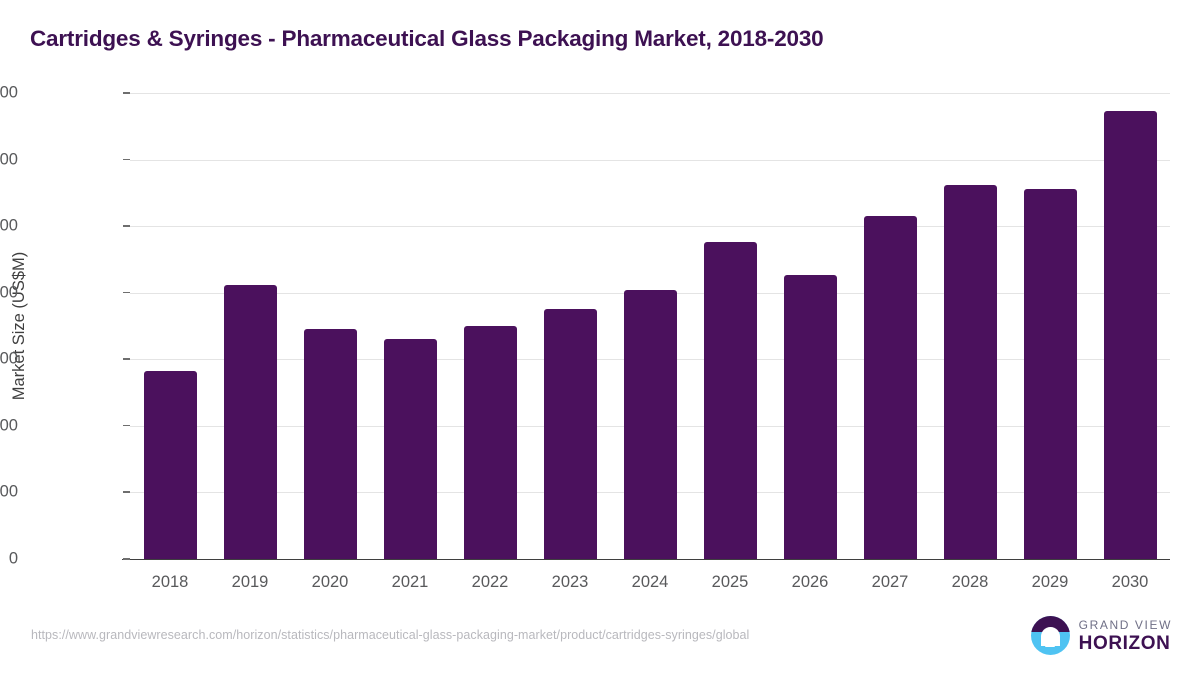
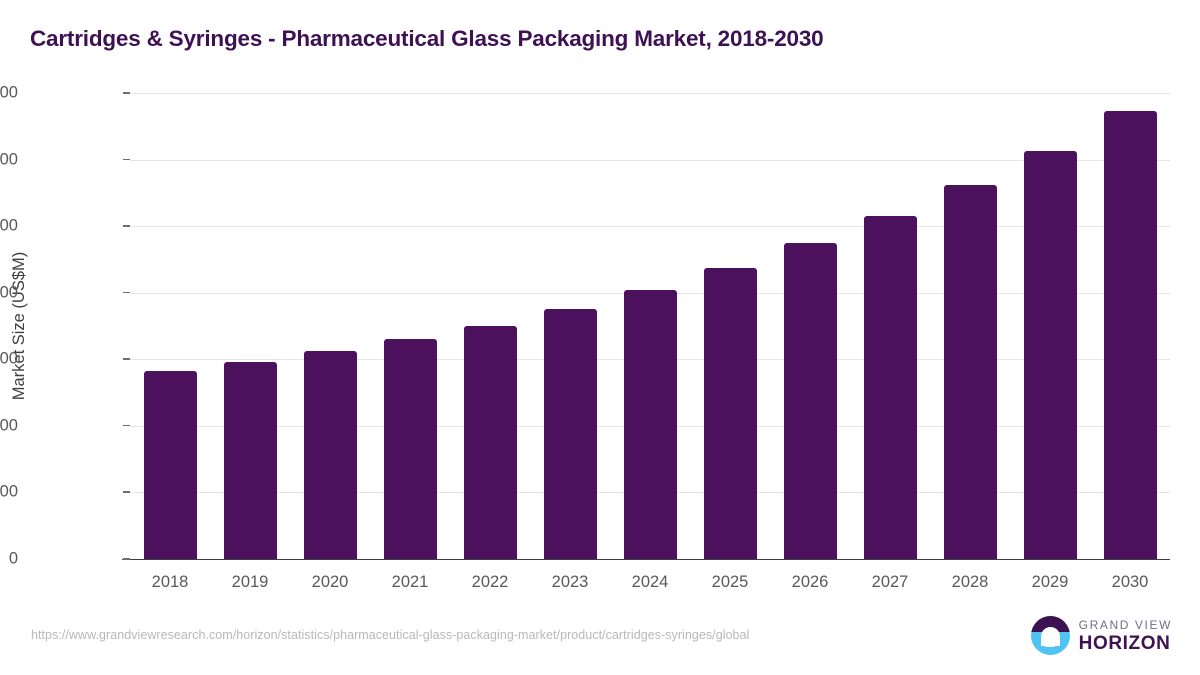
2019: 2060 -> 1480
2020: 1730 -> 1560
2025: 2380 -> 2180
2026: 2130 -> 2380
2029: 2780 -> 3060
